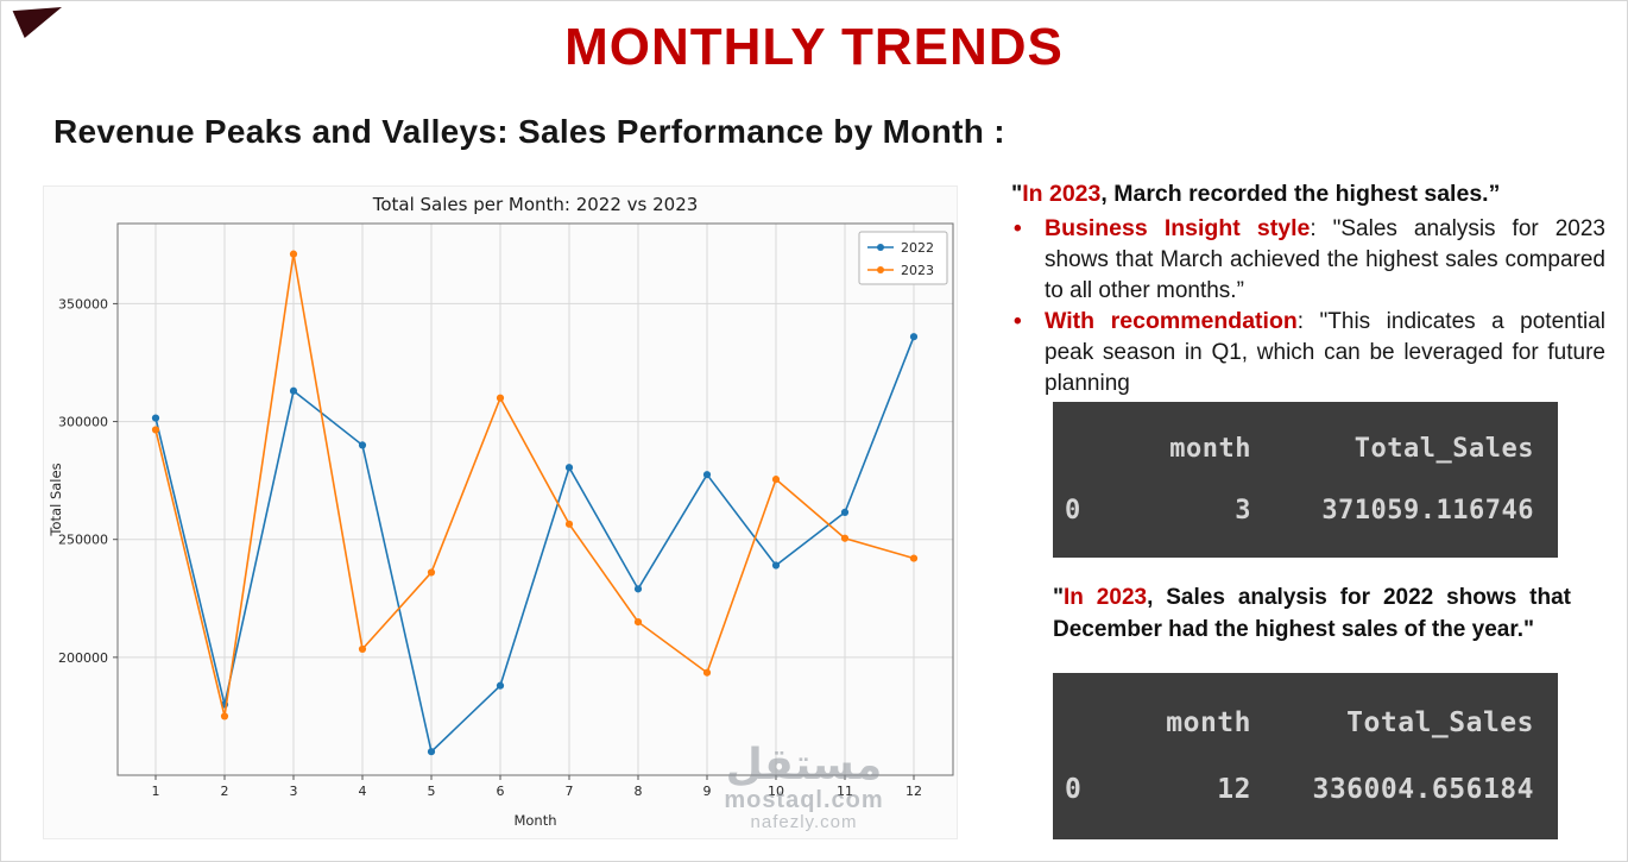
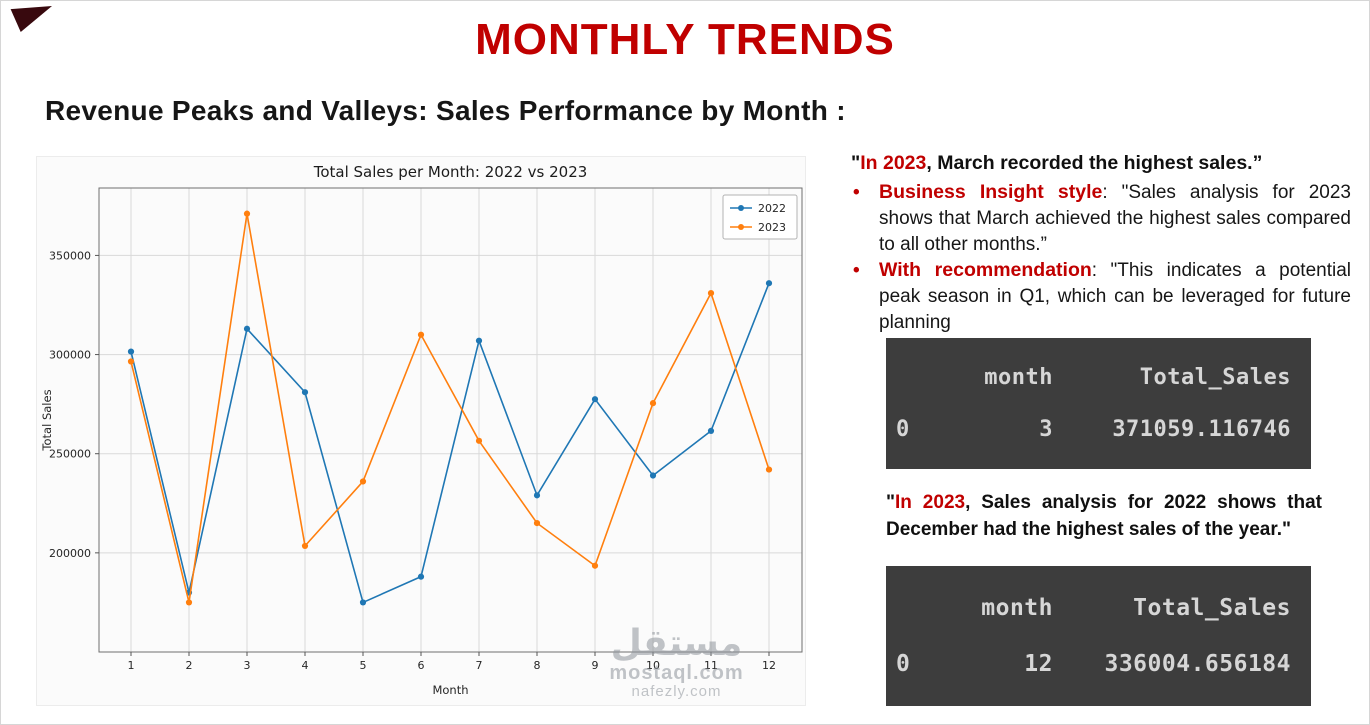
2022/4: 290000 -> 281000
2022/5: 160000 -> 175000
2022/7: 280000 -> 307000
2023/11: 250000 -> 331000
